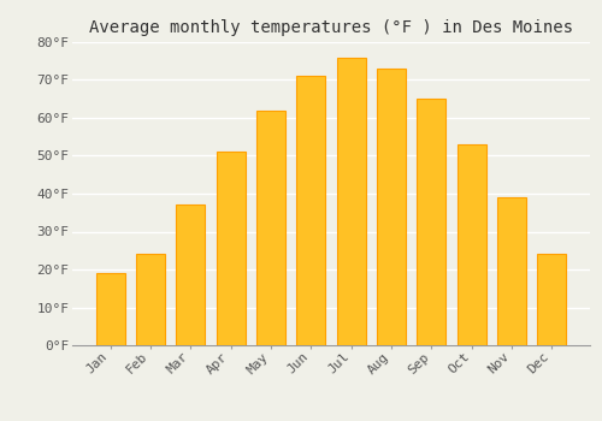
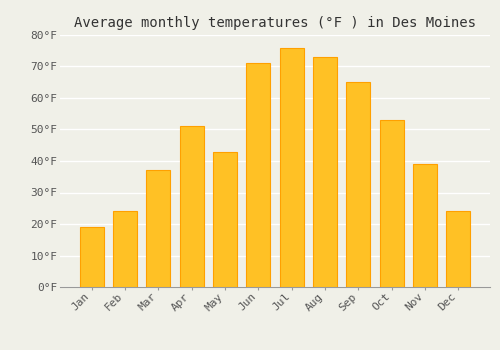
May: 62°F -> 43°F
